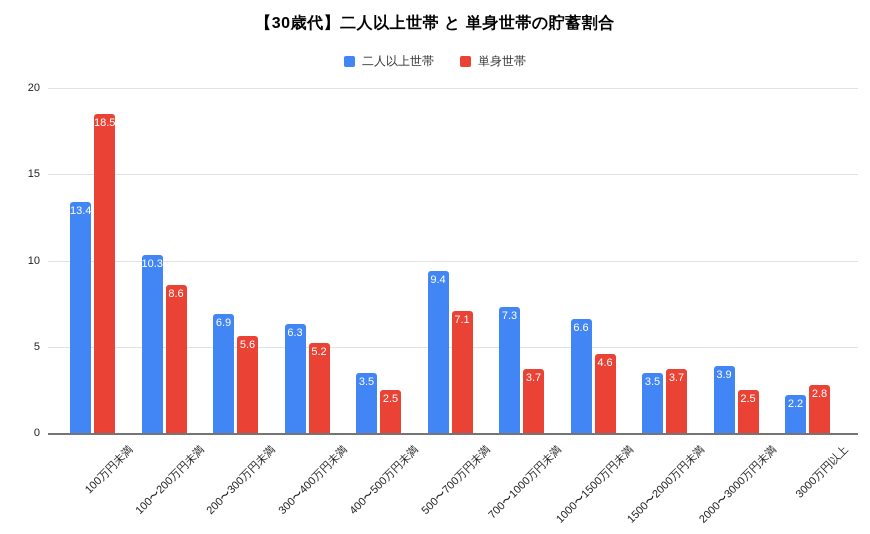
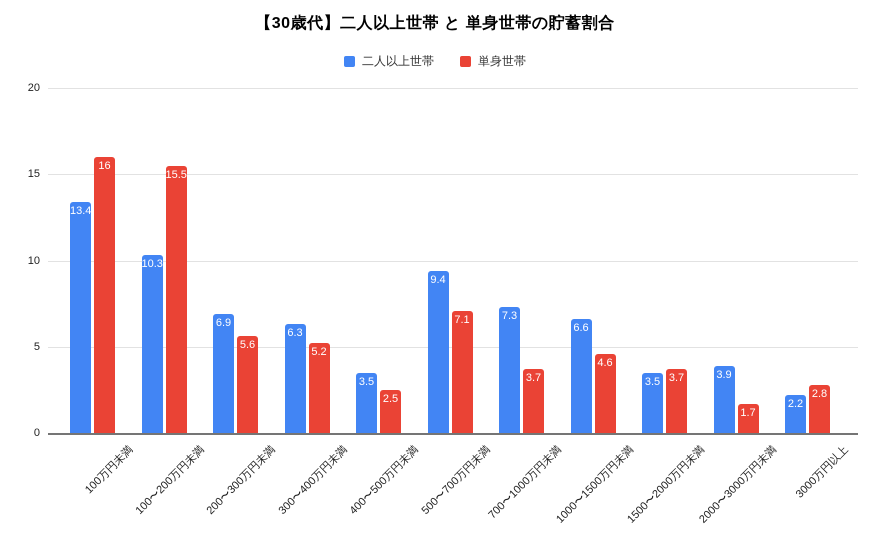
単身世帯/100万円未満: 18.5 -> 16
単身世帯/100〜200万円未満: 8.6 -> 15.5
単身世帯/2000〜3000万円未満: 2.5 -> 1.7
